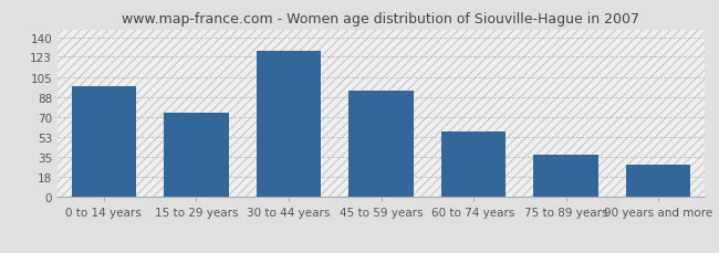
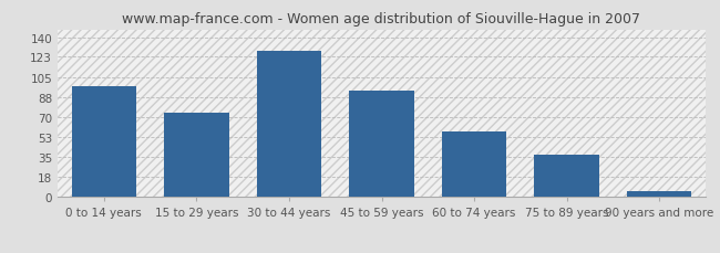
90 years and more: 28 -> 5
